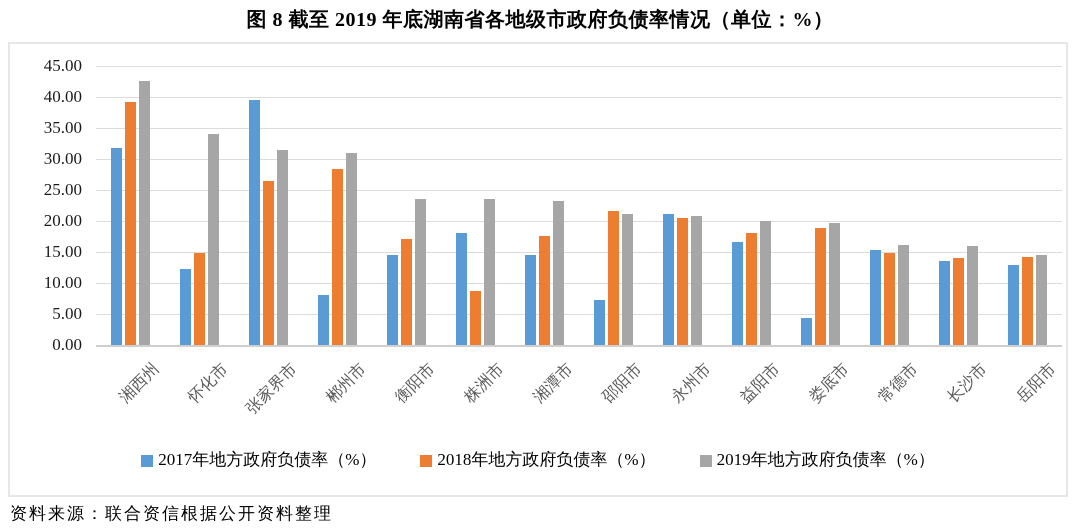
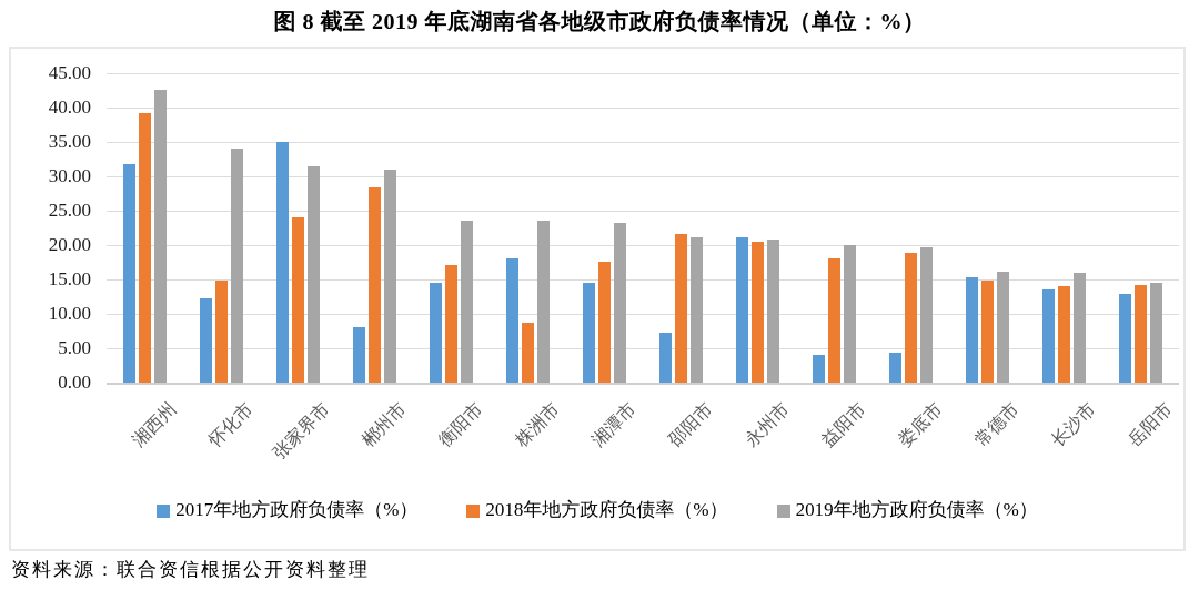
2017年地方政府负债率（%）/张家界市: 40 -> 35
2018年地方政府负债率（%）/张家界市: 26 -> 24
2017年地方政府负债率（%）/益阳市: 17 -> 4
